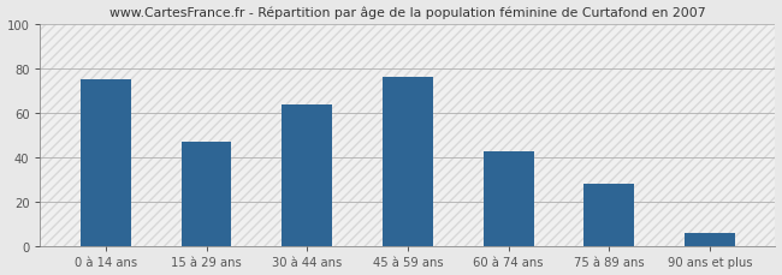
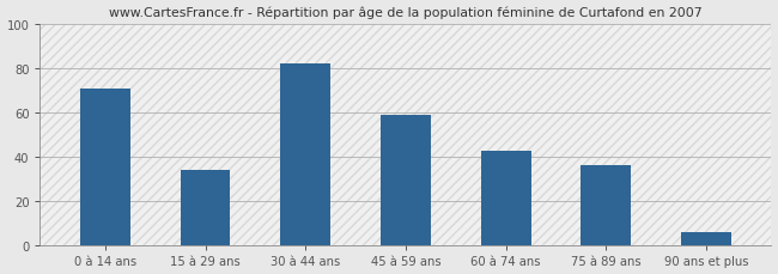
0 à 14 ans: 75 -> 71
15 à 29 ans: 47 -> 34
30 à 44 ans: 64 -> 82
45 à 59 ans: 76 -> 59
75 à 89 ans: 28 -> 36
